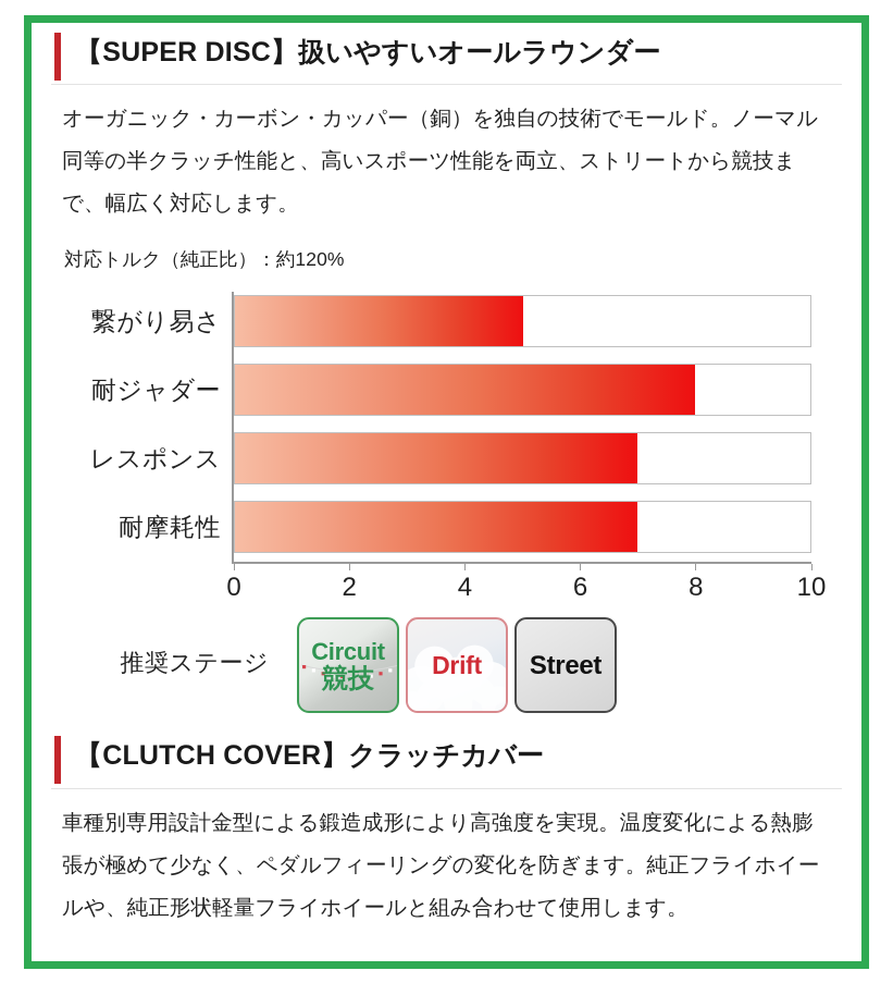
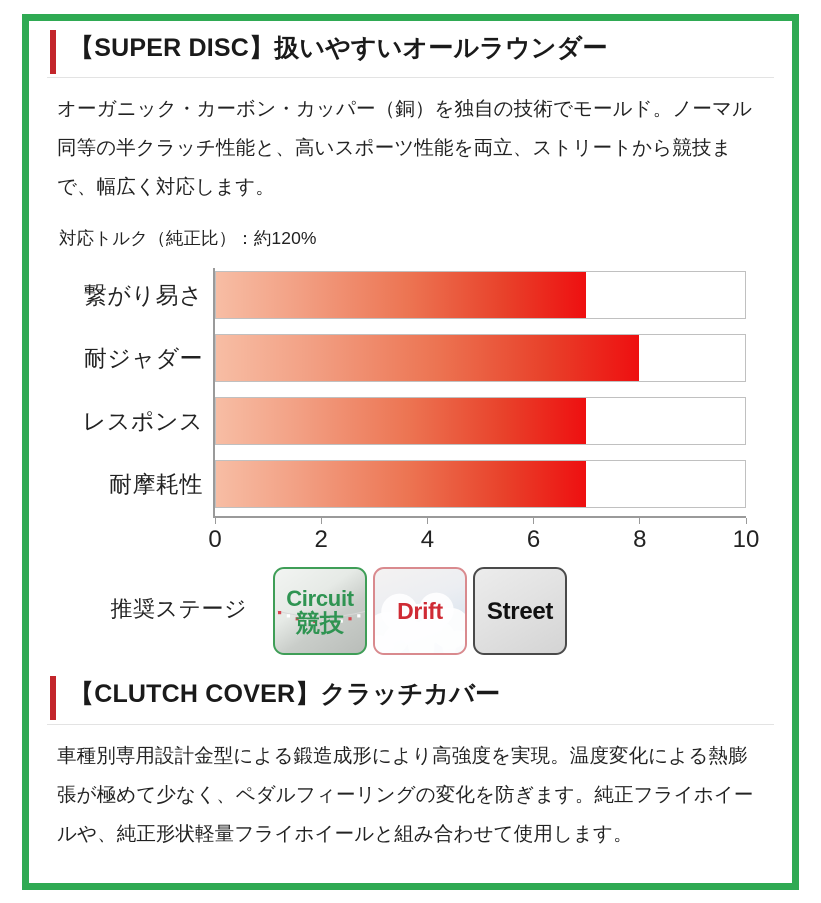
繋がり易さ: 5 -> 7
